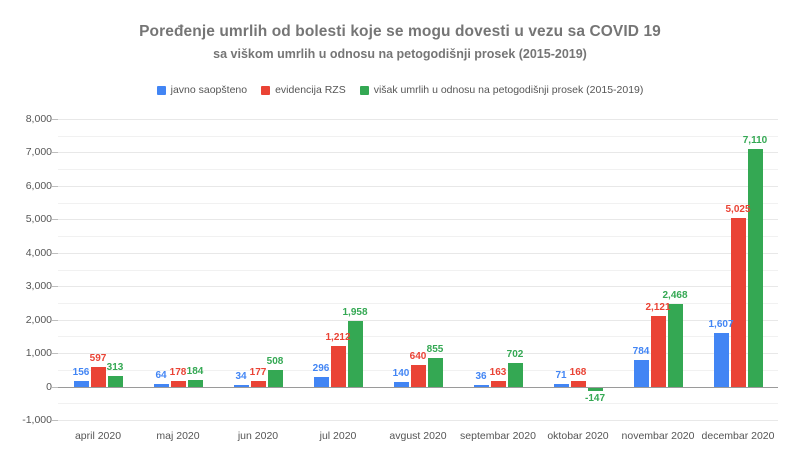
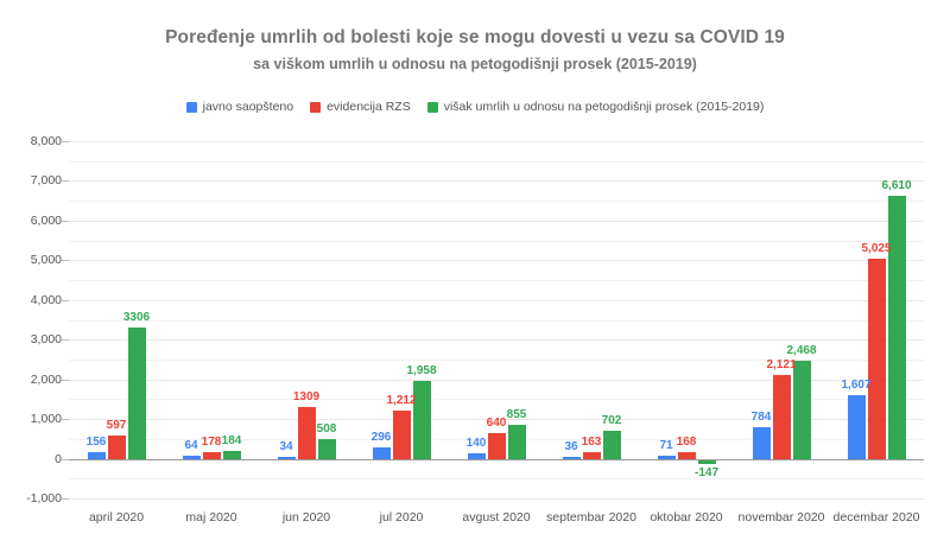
višak umrlih u odnosu na petogodišnji prosek (2015-2019)/april 2020: 313 -> 3306
evidencija RZS/jun 2020: 177 -> 1309
višak umrlih u odnosu na petogodišnji prosek (2015-2019)/decembar 2020: 7,110 -> 6,610
